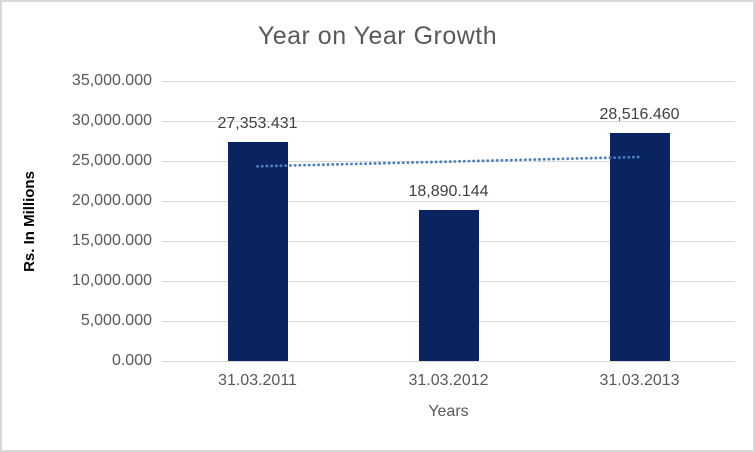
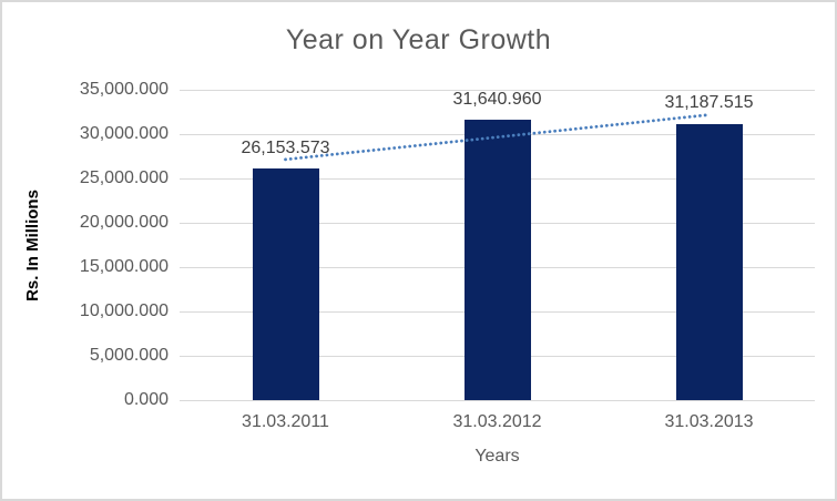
31.03.2011: 27,353.431 -> 26,153.573
31.03.2012: 18,890.144 -> 31,640.960
31.03.2013: 28,516.460 -> 31,187.515
